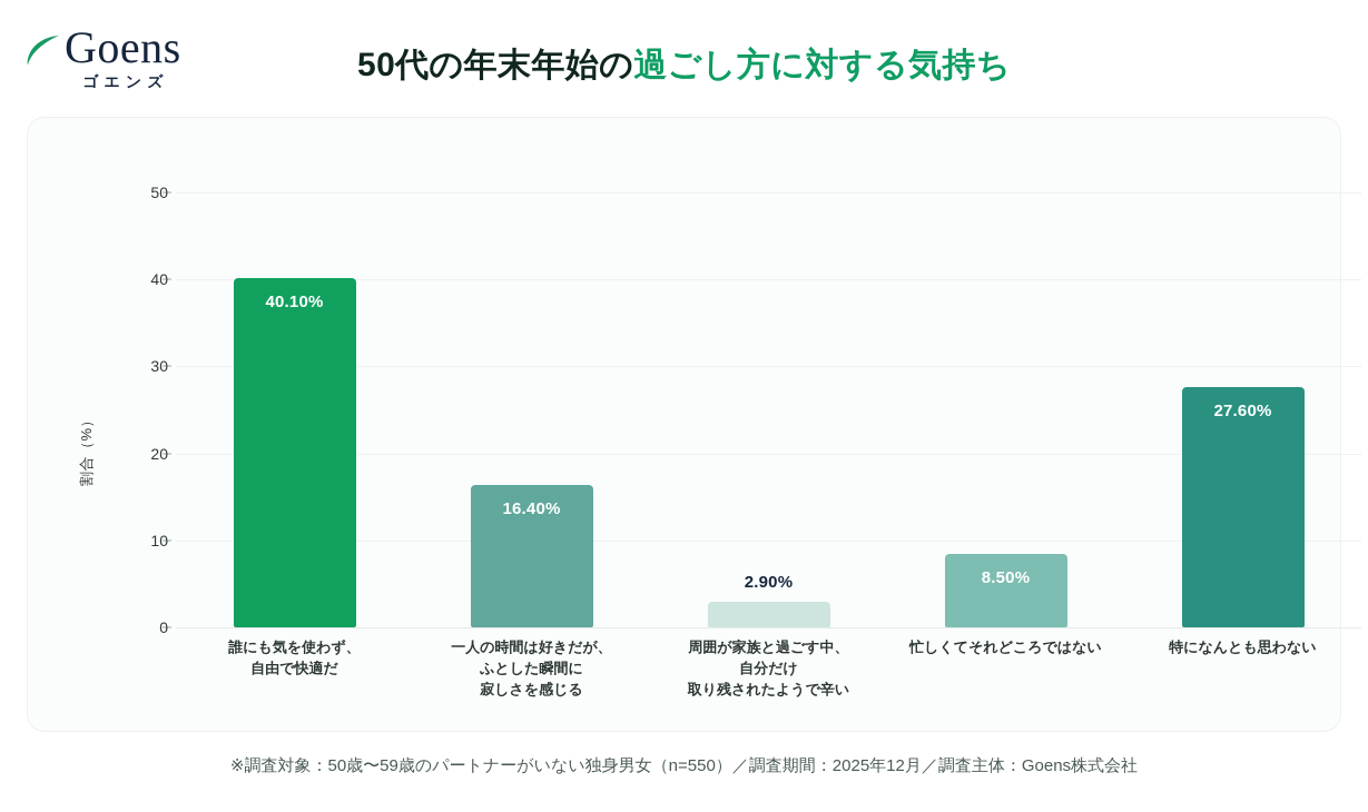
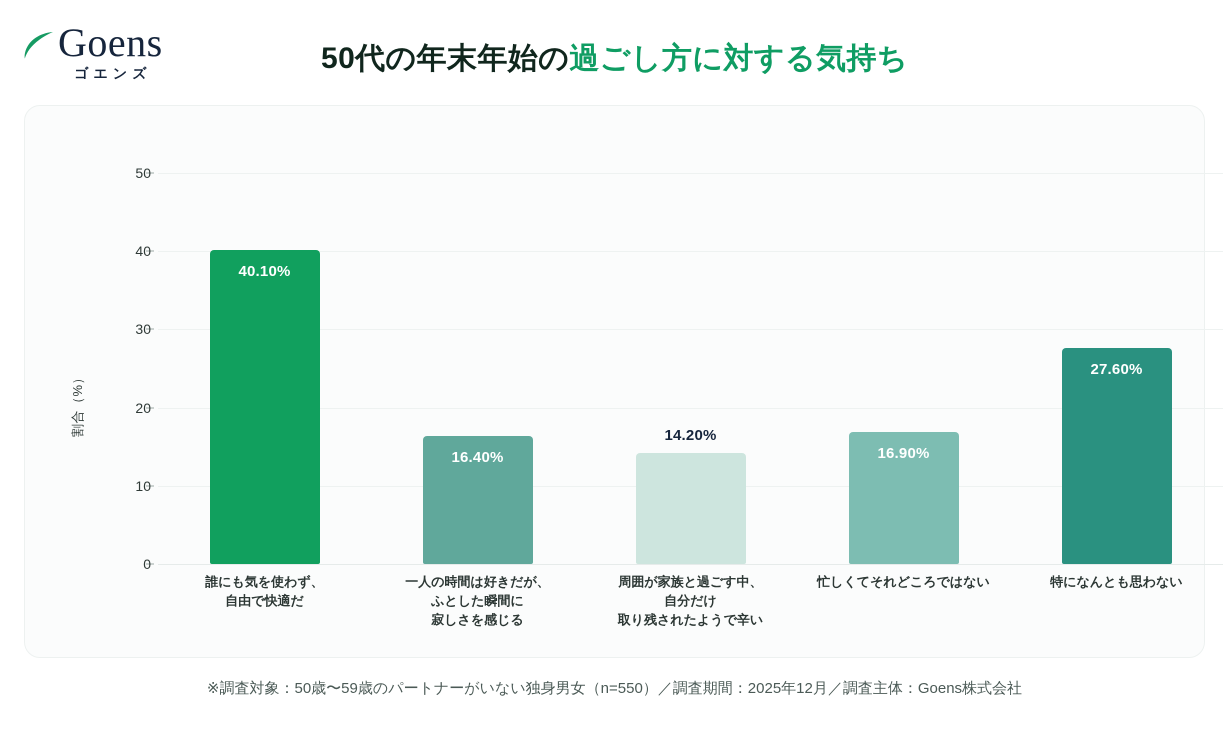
周囲が家族と過ごす中、 自分だけ 取り残されたようで辛い: 2.90% -> 14.20%
忙しくてそれどころではない: 8.50% -> 16.90%
